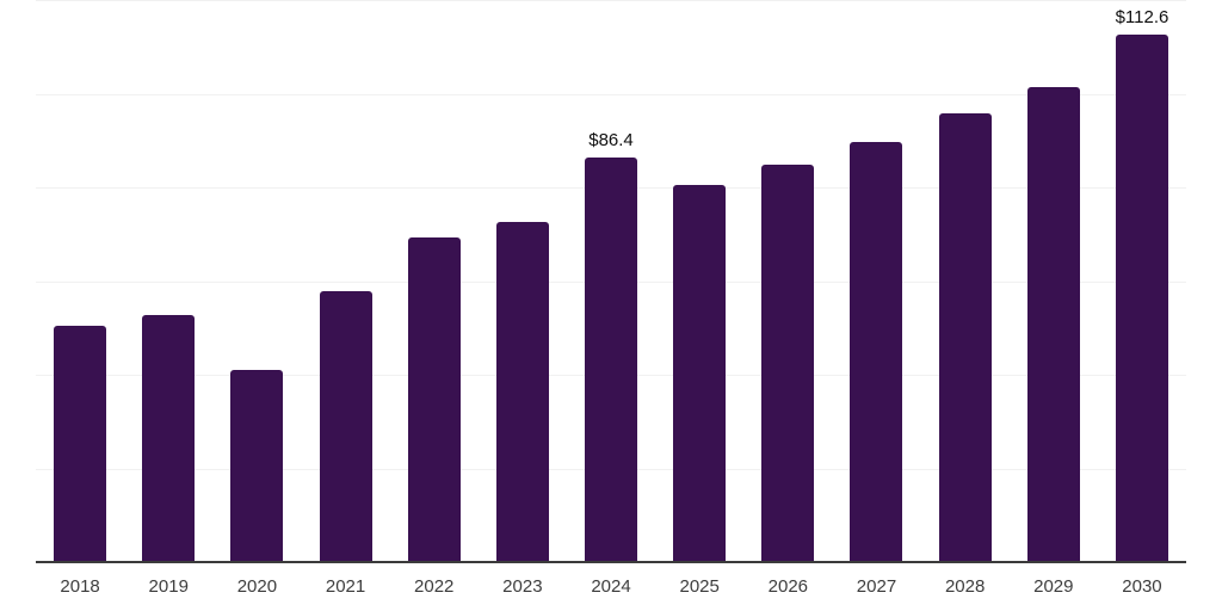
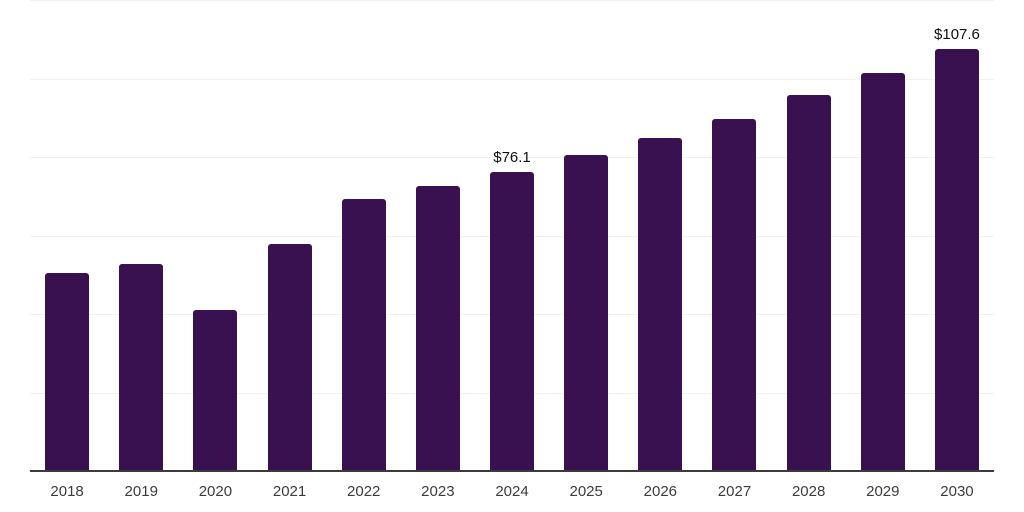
2024: $86.4 -> $76.1
2030: $112.6 -> $107.6
